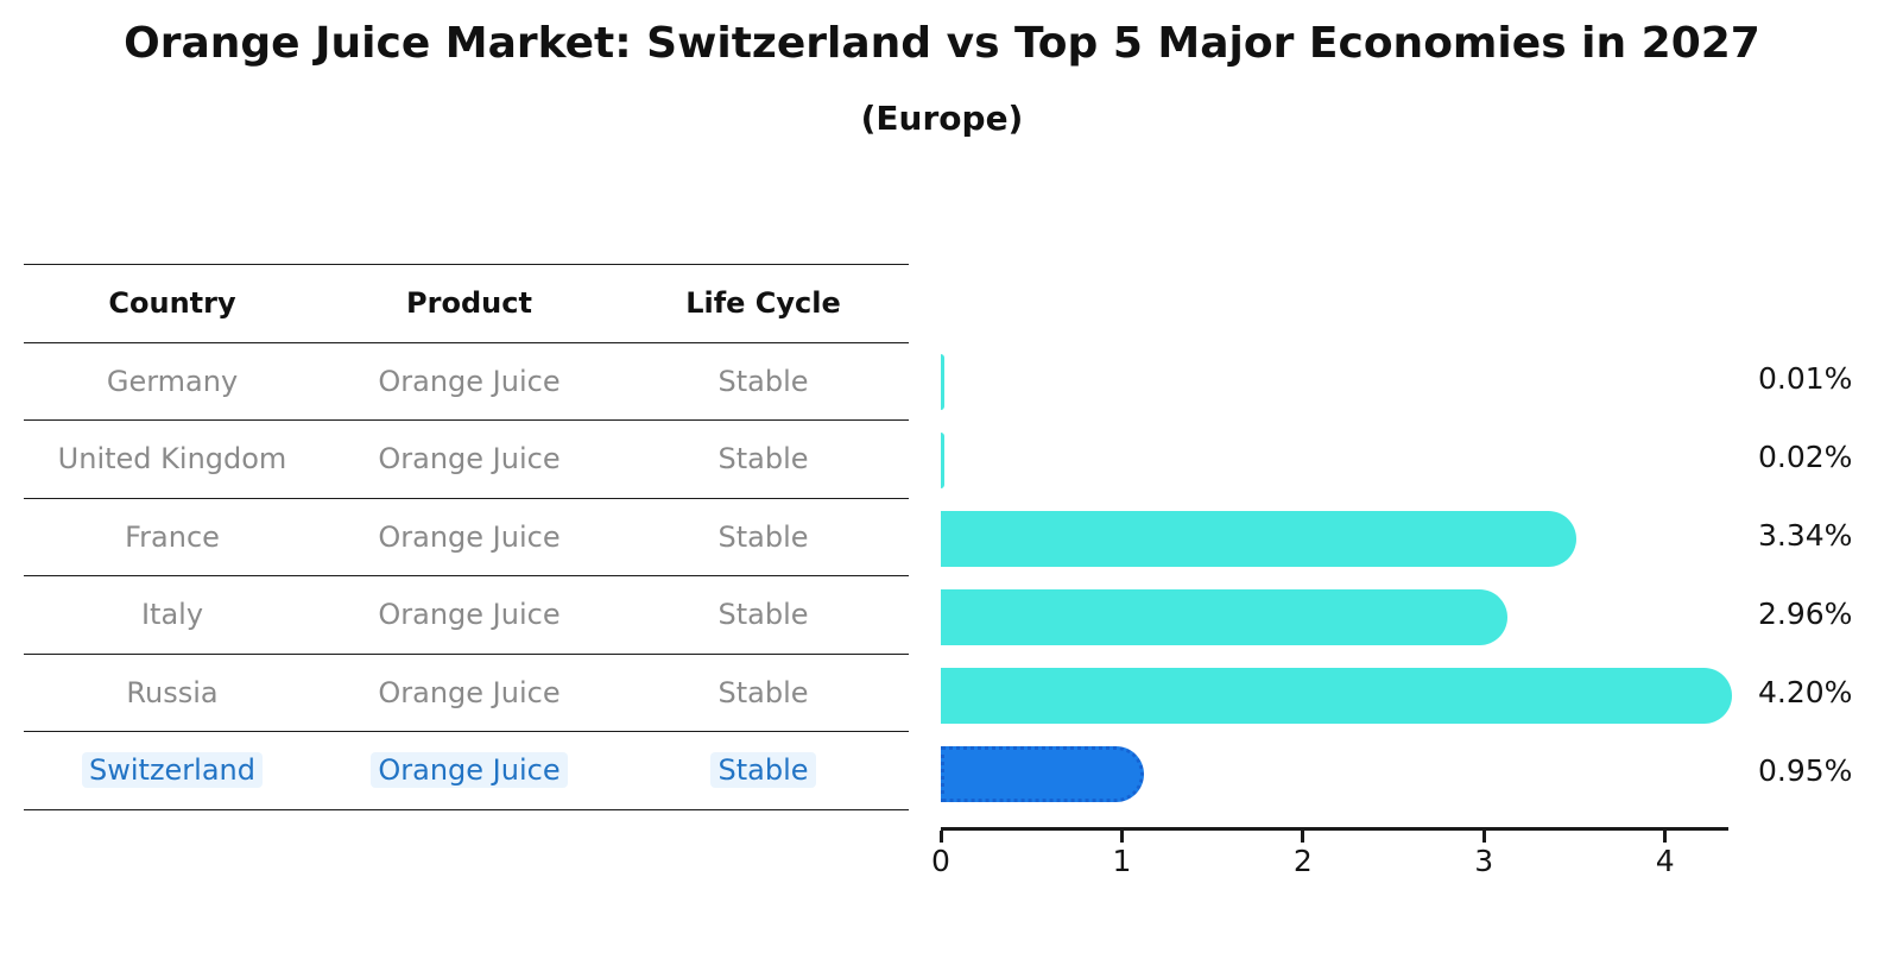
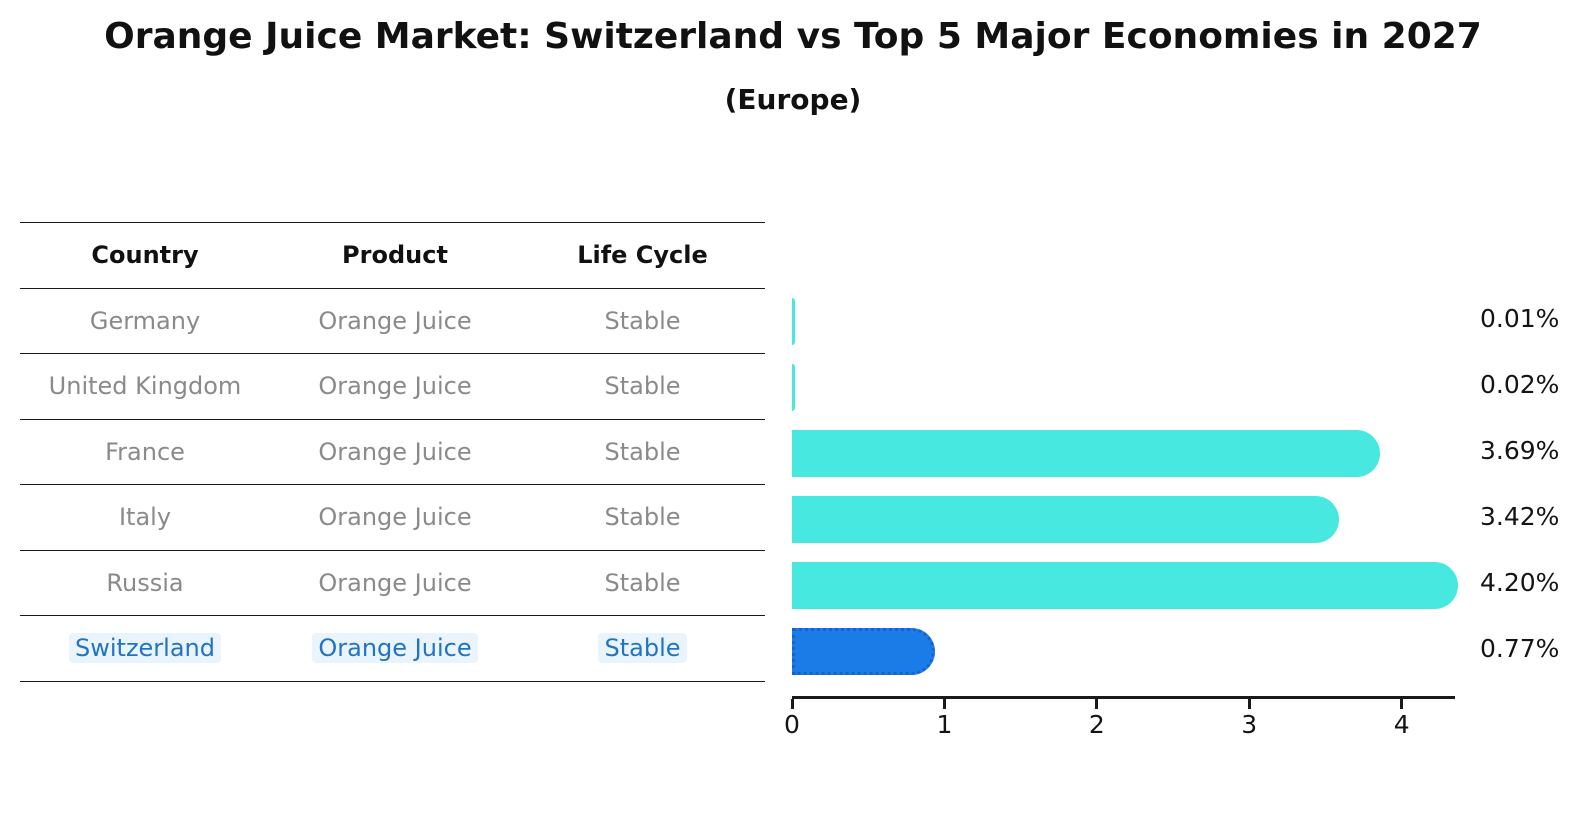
France: 3.34% -> 3.69%
Italy: 2.96% -> 3.42%
Switzerland: 0.95% -> 0.77%
